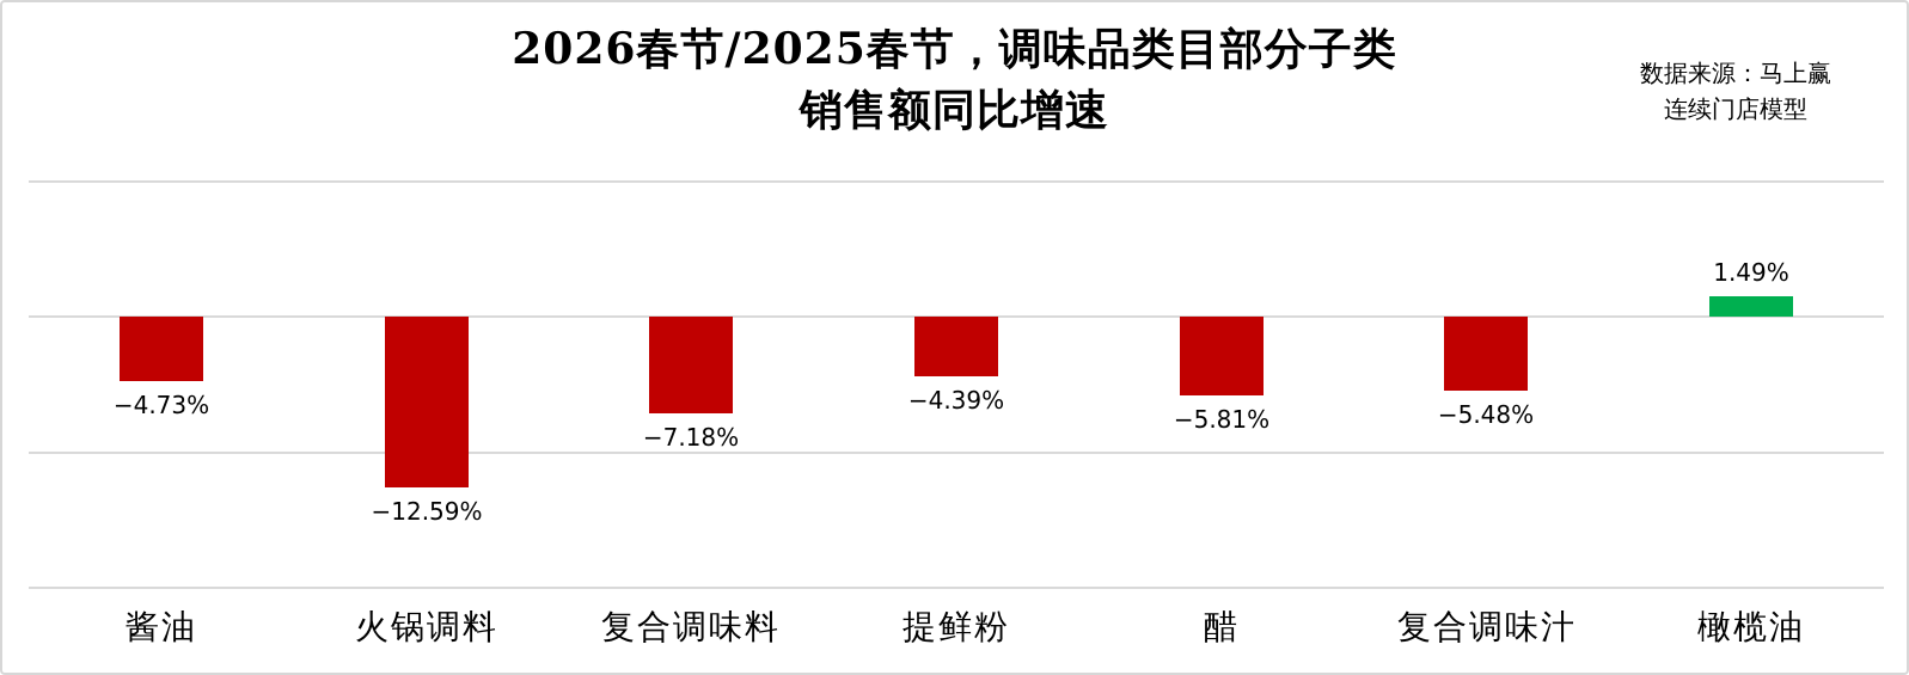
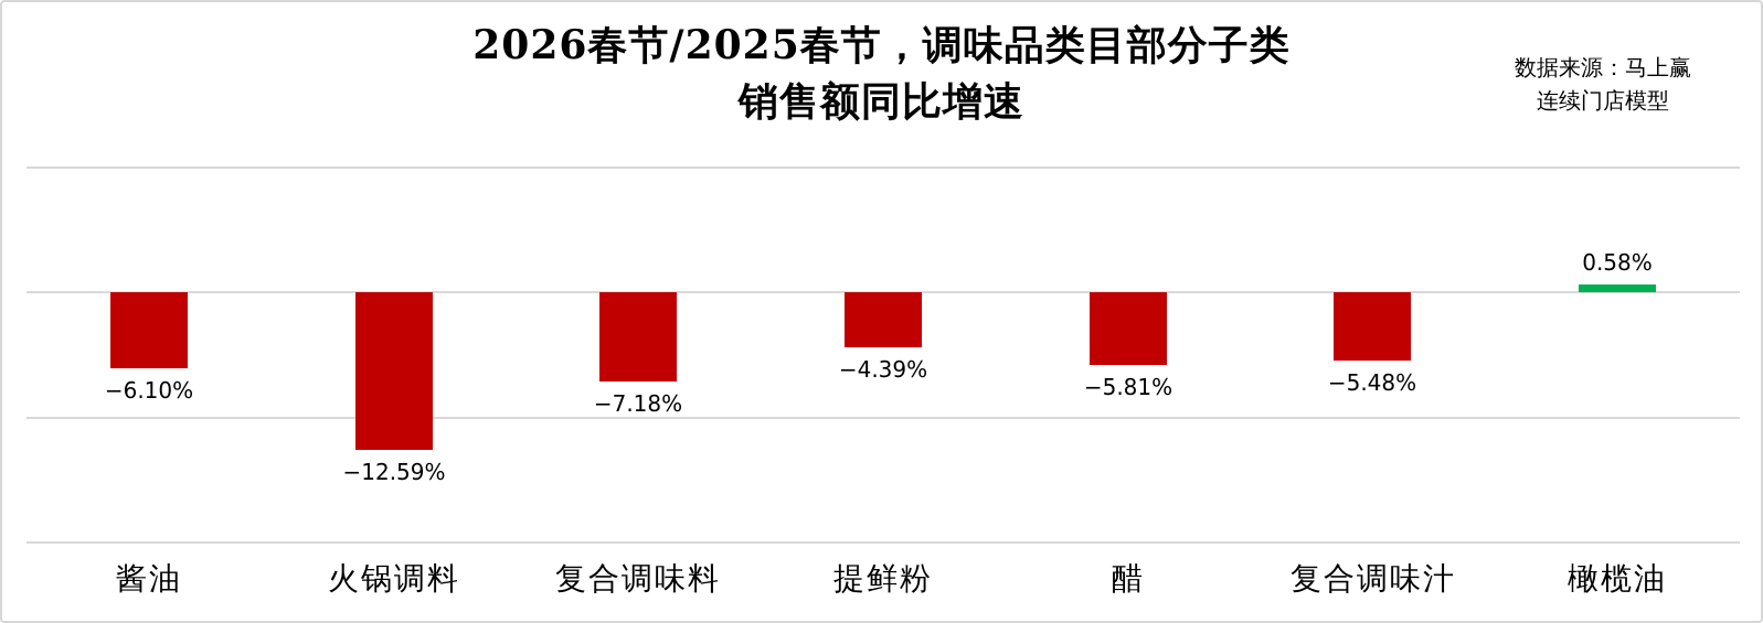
酱油: −4.73% -> −6.10%
橄榄油: 1.49% -> 0.58%
